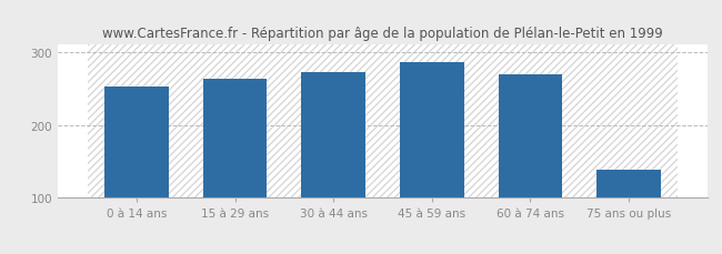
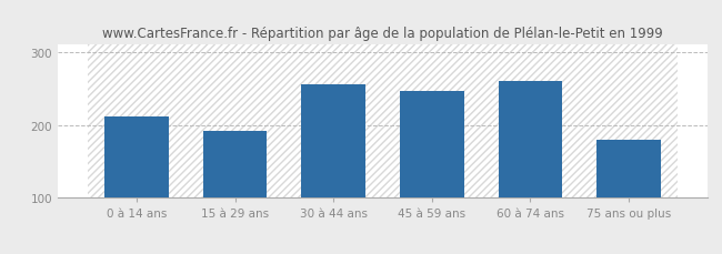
0 à 14 ans: 253 -> 212
15 à 29 ans: 263 -> 192
30 à 44 ans: 272 -> 256
45 à 59 ans: 286 -> 246
60 à 74 ans: 270 -> 260
75 ans ou plus: 138 -> 180
